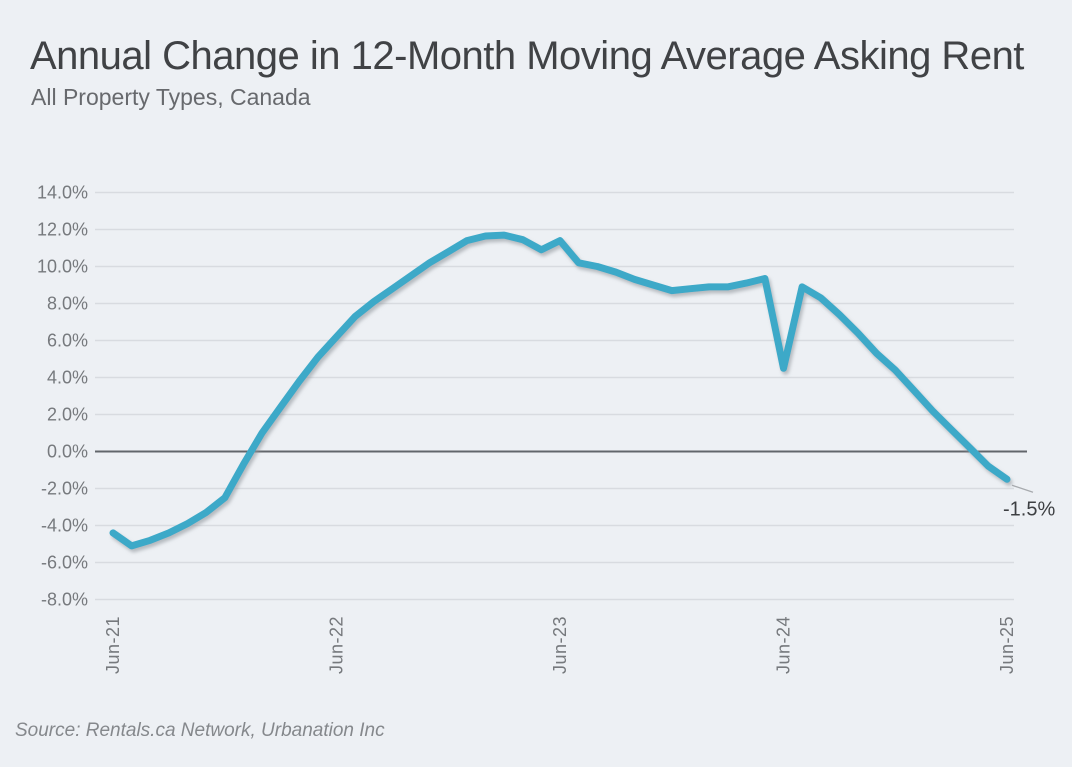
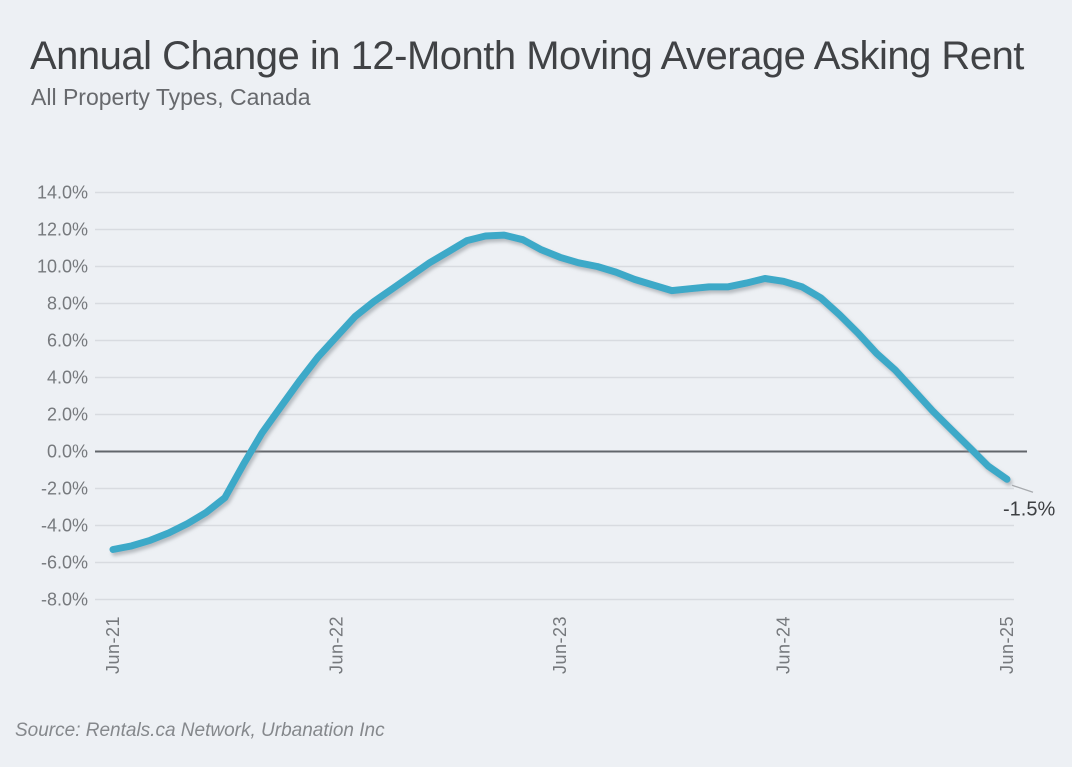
Jun-21: -4.4% -> -5.3%
Jun-23: 11.4% -> 10.5%
Jun-24: 4.5% -> 9.2%
